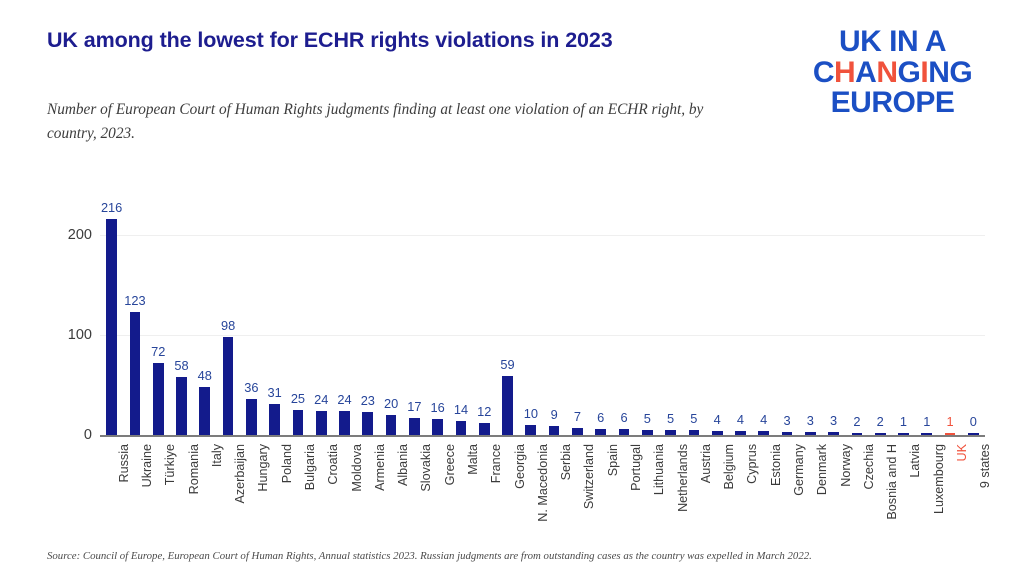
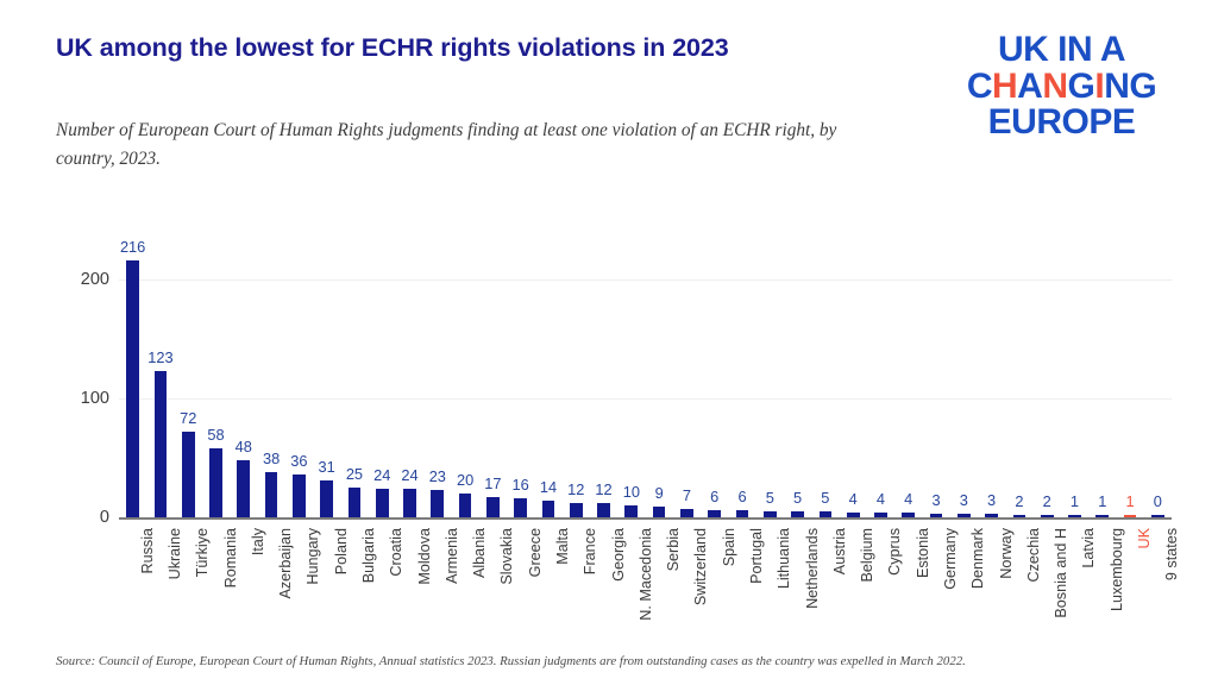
Azerbaijan: 98 -> 38
Georgia: 59 -> 12
